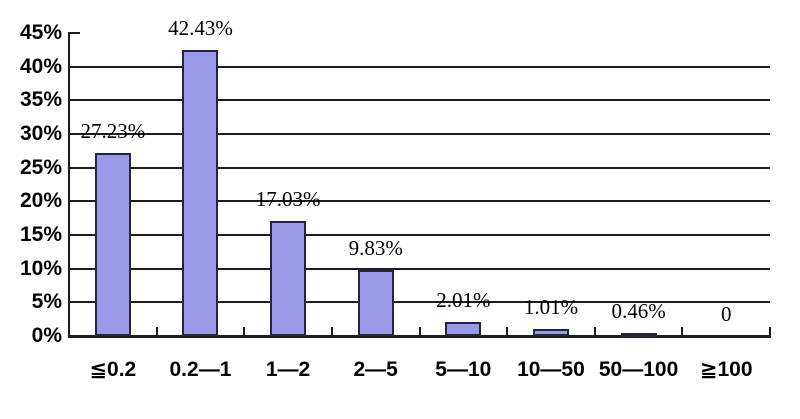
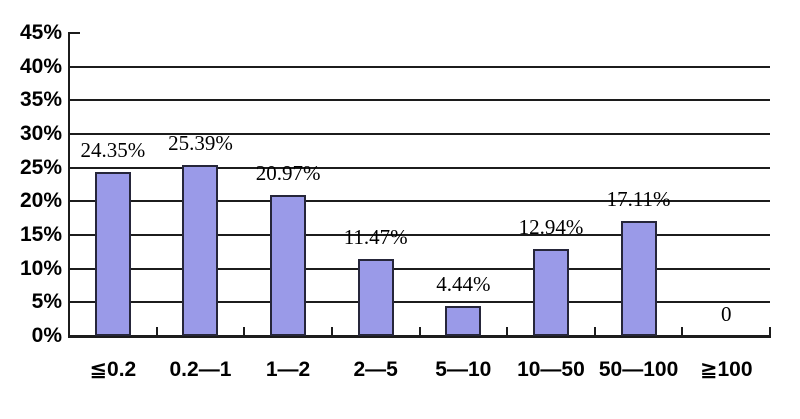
≦0.2: 27.23% -> 24.35%
0.2—1: 42.43% -> 25.39%
1—2: 17.03% -> 20.97%
2—5: 9.83% -> 11.47%
5—10: 2.01% -> 4.44%
10—50: 1.01% -> 12.94%
50—100: 0.46% -> 17.11%
